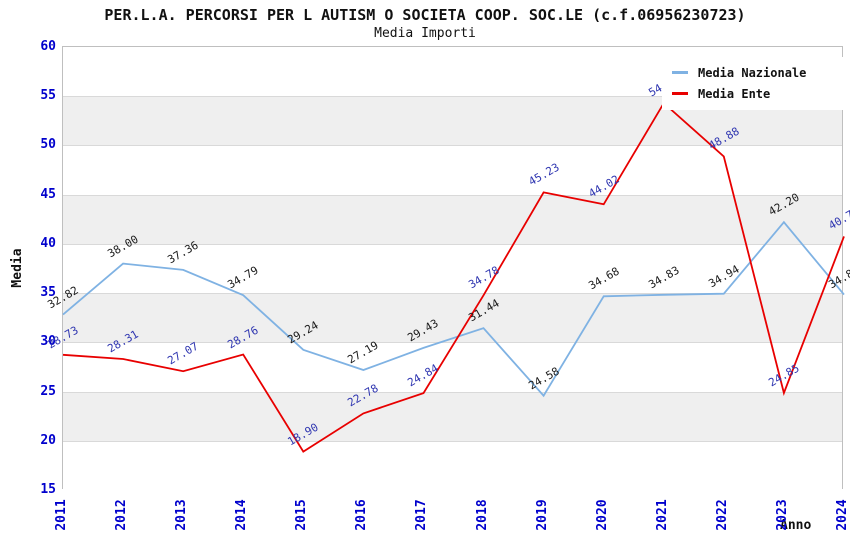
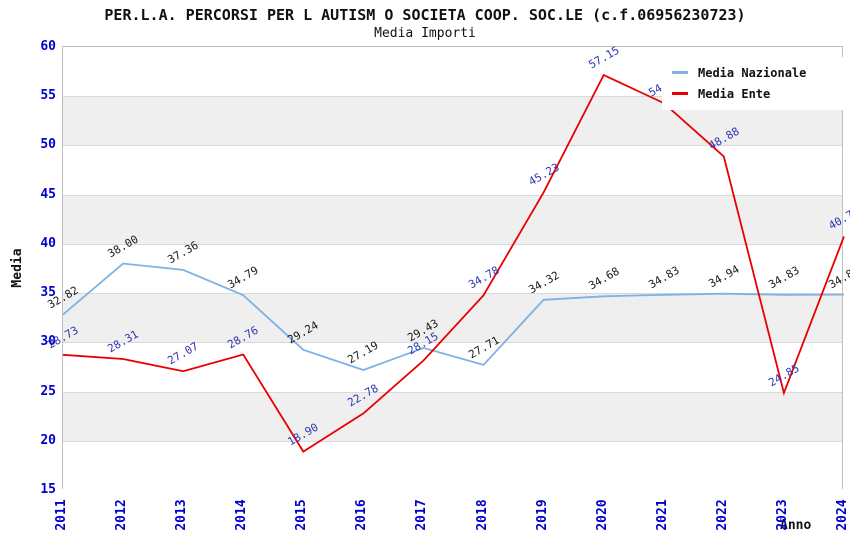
Media Ente/2017: 24.84 -> 28.15
Media Nazionale/2018: 31.44 -> 27.71
Media Nazionale/2019: 24.58 -> 34.32
Media Ente/2020: 44.02 -> 57.15
Media Nazionale/2023: 42.20 -> 34.83
